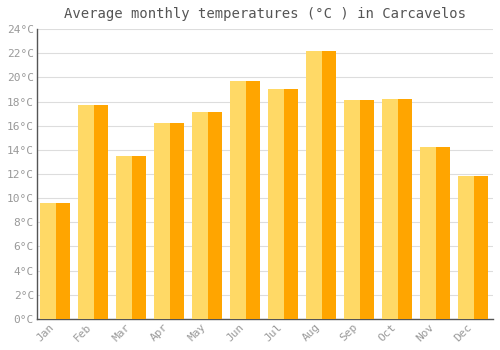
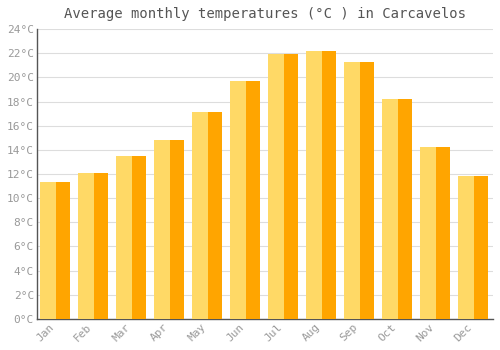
Jan: 9.6°C -> 11.3°C
Feb: 17.7°C -> 12.1°C
Apr: 16.2°C -> 14.8°C
Jul: 19.0°C -> 21.9°C
Sep: 18.1°C -> 21.3°C
